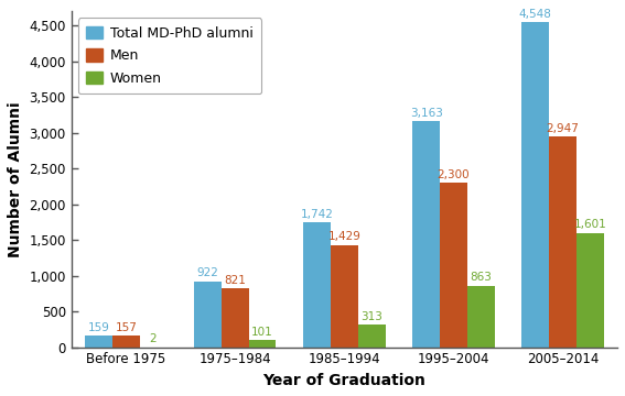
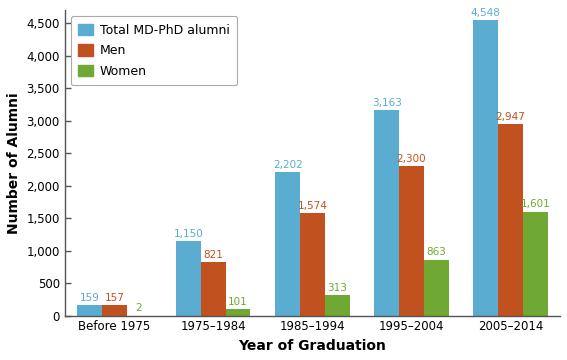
Total MD-PhD alumni/1975–1984: 922 -> 1,150
Total MD-PhD alumni/1985–1994: 1,742 -> 2,202
Men/1985–1994: 1,429 -> 1,574
